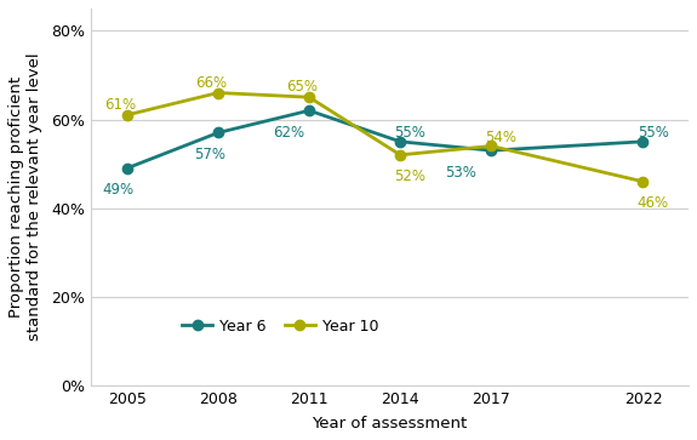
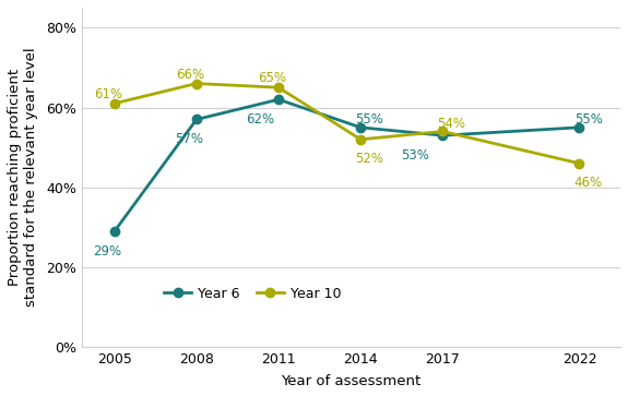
Year 6/2005: 49% -> 29%
